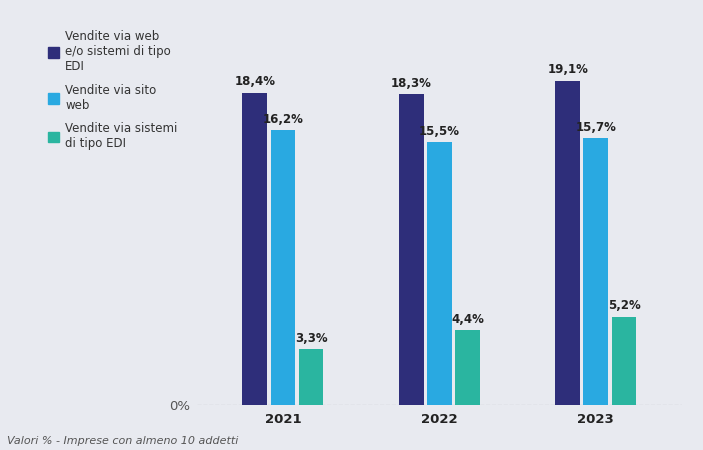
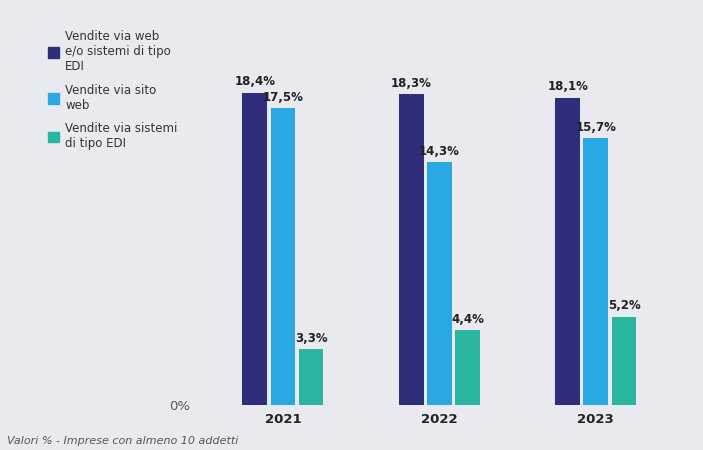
Vendite via sito web/2021: 16,2% -> 17,5%
Vendite via sito web/2022: 15,5% -> 14,3%
Vendite via web e/o sistemi di tipo EDI/2023: 19,1% -> 18,1%
